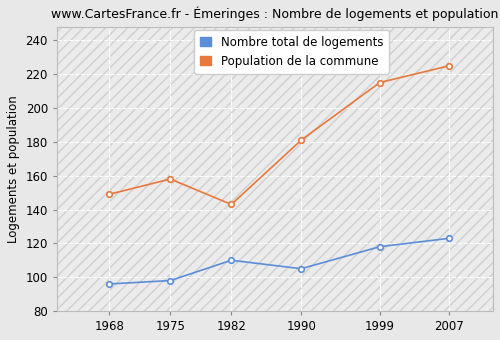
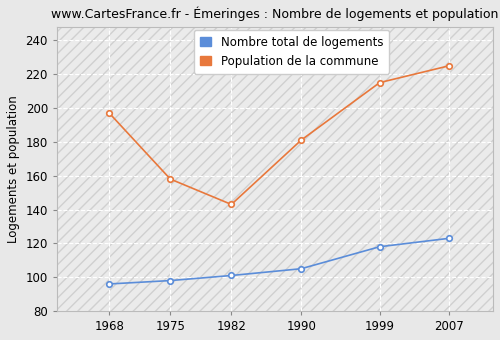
Population de la commune/1968: 149 -> 197
Nombre total de logements/1982: 110 -> 101
